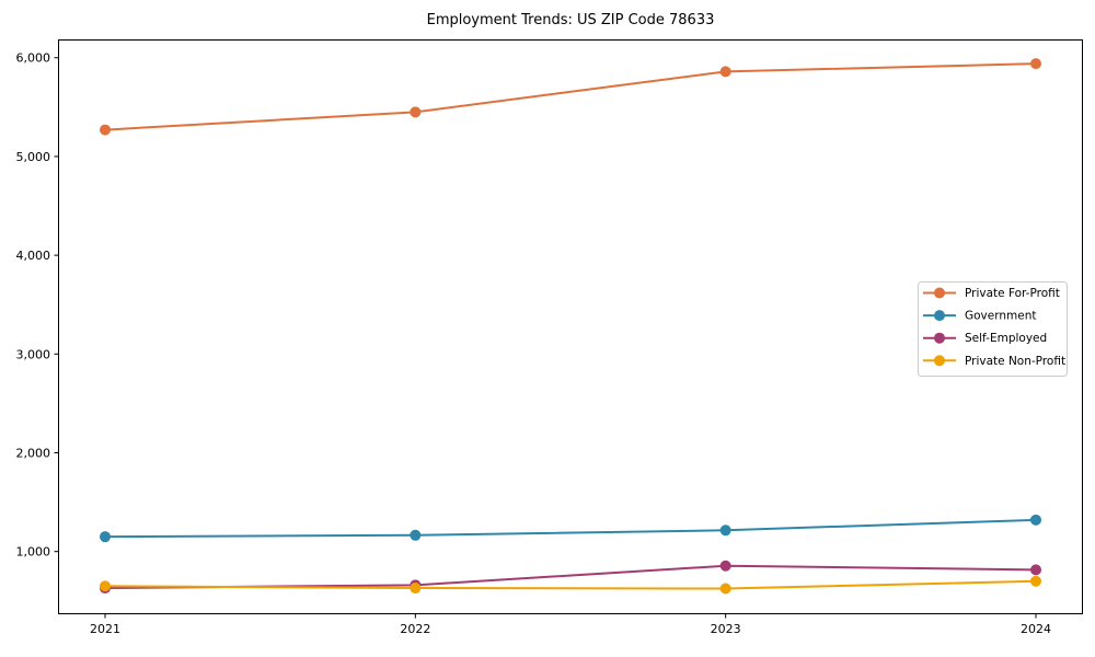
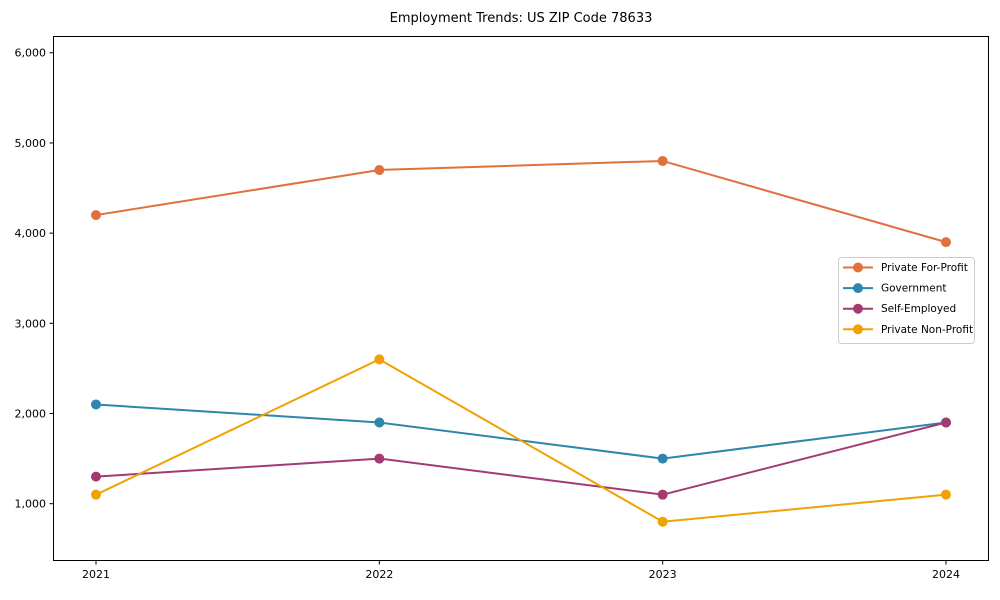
Private For-Profit/2021: 5300 -> 4200
Government/2021: 1200 -> 2100
Self-Employed/2021: 600 -> 1300
Private Non-Profit/2021: 600 -> 1100
Private For-Profit/2022: 5400 -> 4700
Government/2022: 1200 -> 1900
Self-Employed/2022: 700 -> 1500
Private Non-Profit/2022: 600 -> 2600
Private For-Profit/2023: 5900 -> 4800
Government/2023: 1200 -> 1500
Self-Employed/2023: 900 -> 1100
Private Non-Profit/2023: 600 -> 800
Private For-Profit/2024: 5900 -> 3900
Government/2024: 1300 -> 1900
Self-Employed/2024: 800 -> 1900
Private Non-Profit/2024: 700 -> 1100
